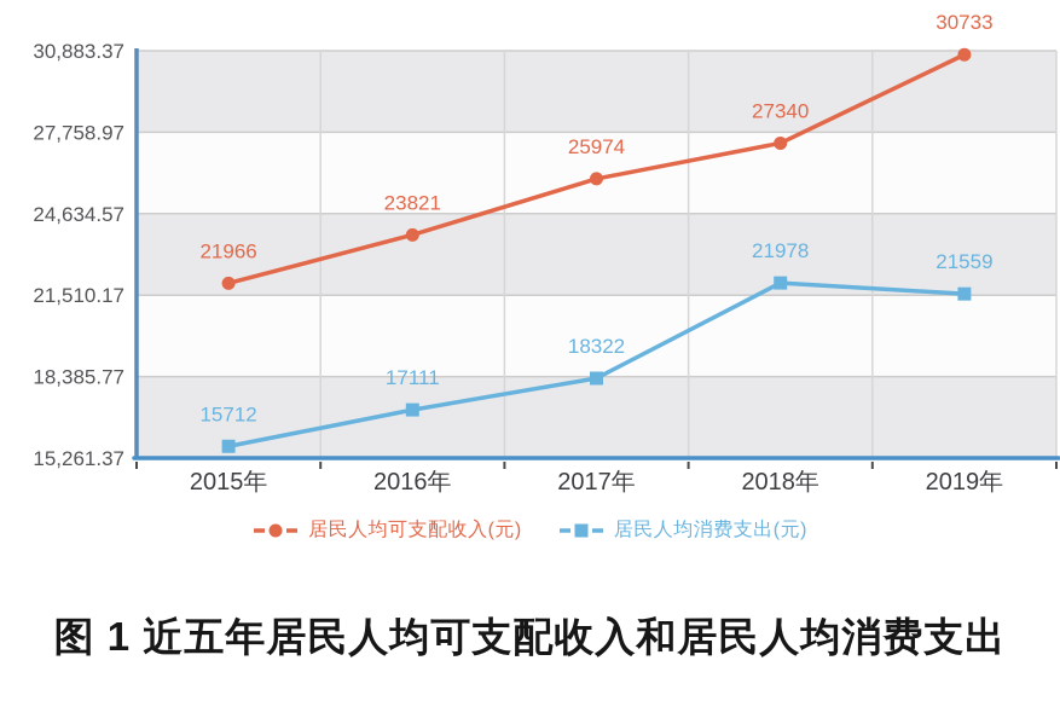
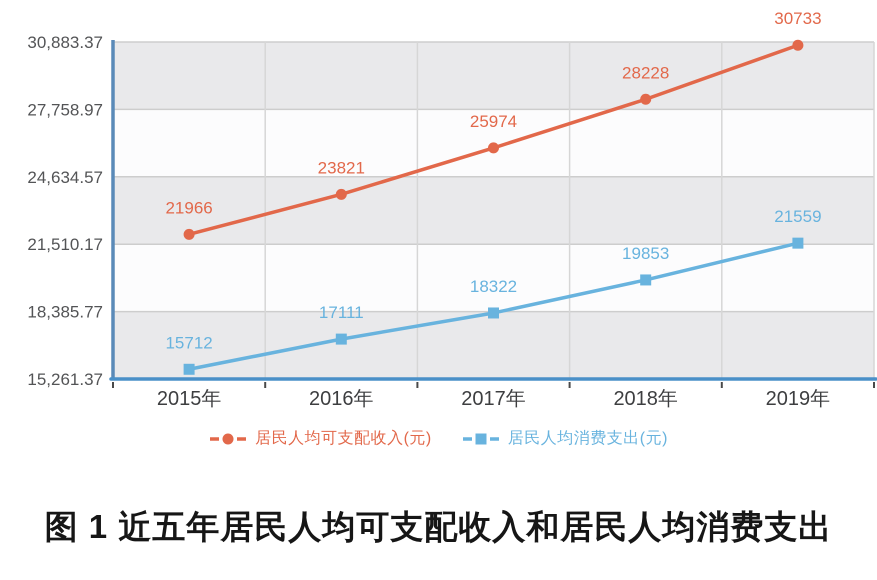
居民人均可支配收入(元)/2018年: 27340 -> 28228
居民人均消费支出(元)/2018年: 21978 -> 19853
